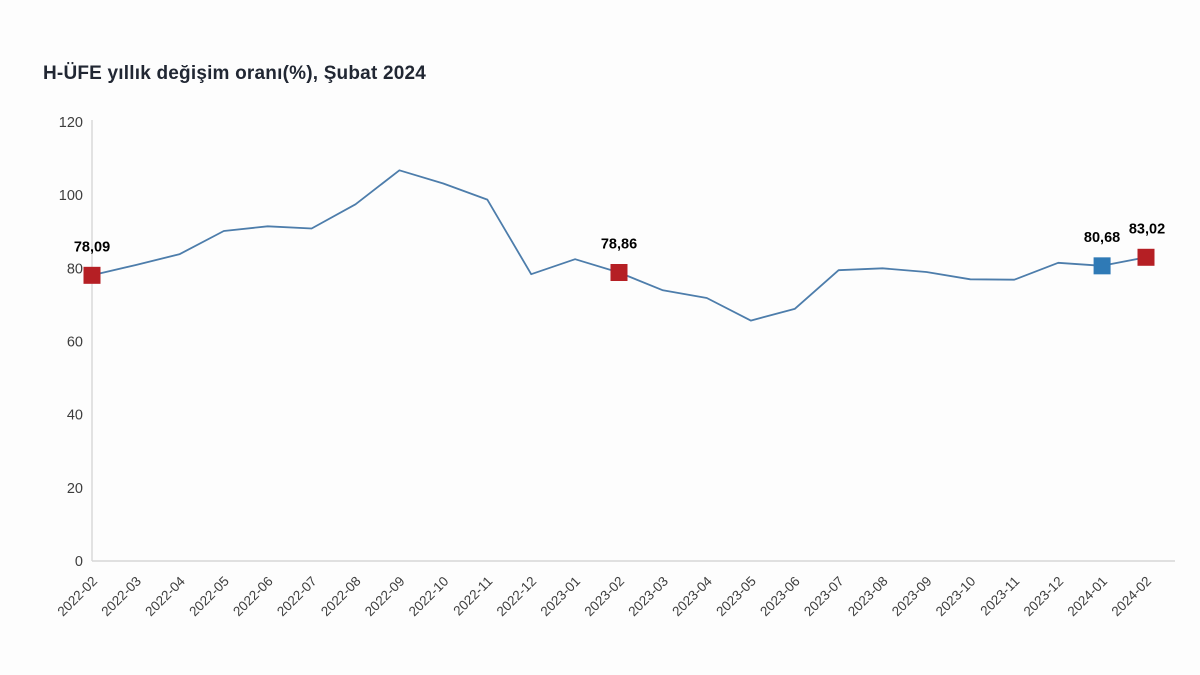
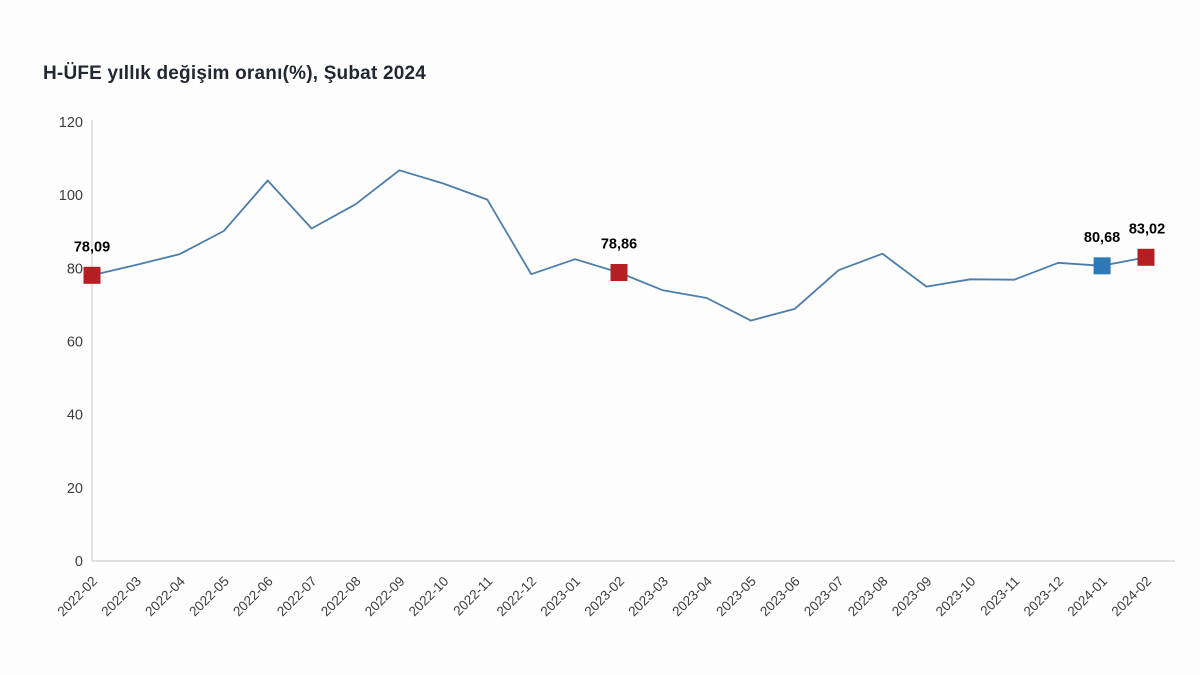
2022-06: 92 -> 104
2023-08: 80 -> 84
2023-09: 79 -> 75
